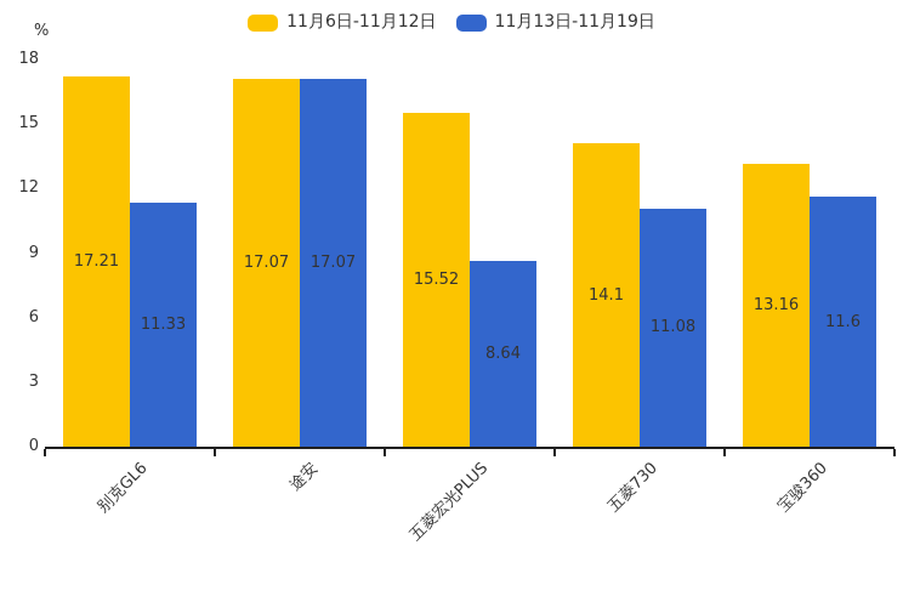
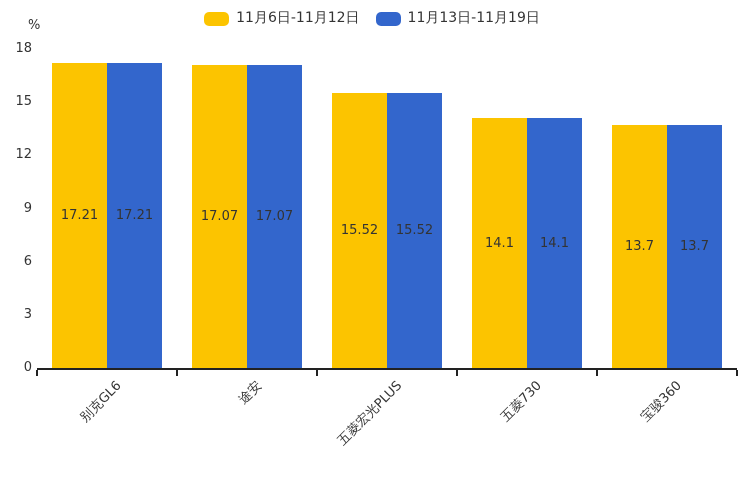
11月13日-11月19日/别克GL6: 11.33 -> 17.21
11月13日-11月19日/五菱宏光PLUS: 8.64 -> 15.52
11月13日-11月19日/五菱730: 11.08 -> 14.1
11月6日-11月12日/宝骏360: 13.16 -> 13.7
11月13日-11月19日/宝骏360: 11.6 -> 13.7
